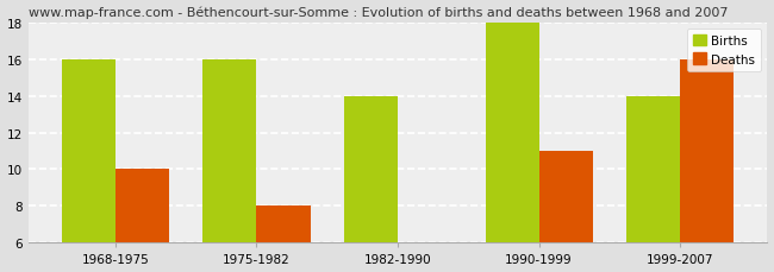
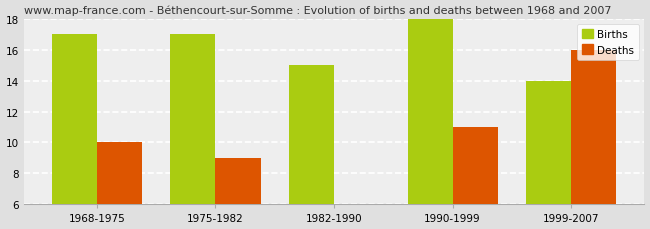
Births/1968-1975: 16 -> 17
Births/1975-1982: 16 -> 17
Deaths/1975-1982: 8.0 -> 9.0
Births/1982-1990: 14 -> 15
